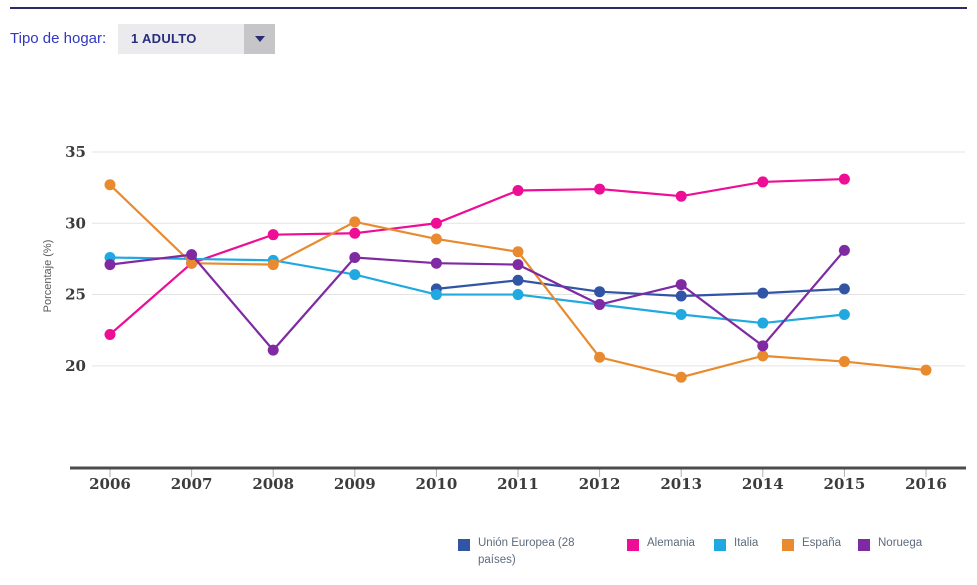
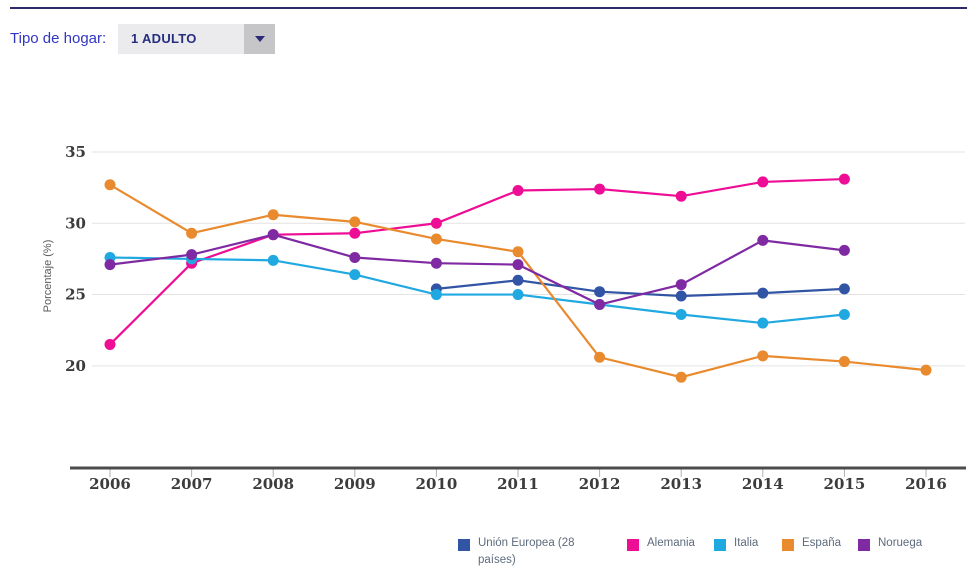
Alemania/2006: 22.2 -> 21.5
España/2007: 27.2 -> 29.3
España/2008: 27.1 -> 30.6
Noruega/2008: 21.1 -> 29.2
Noruega/2014: 21.4 -> 28.8
